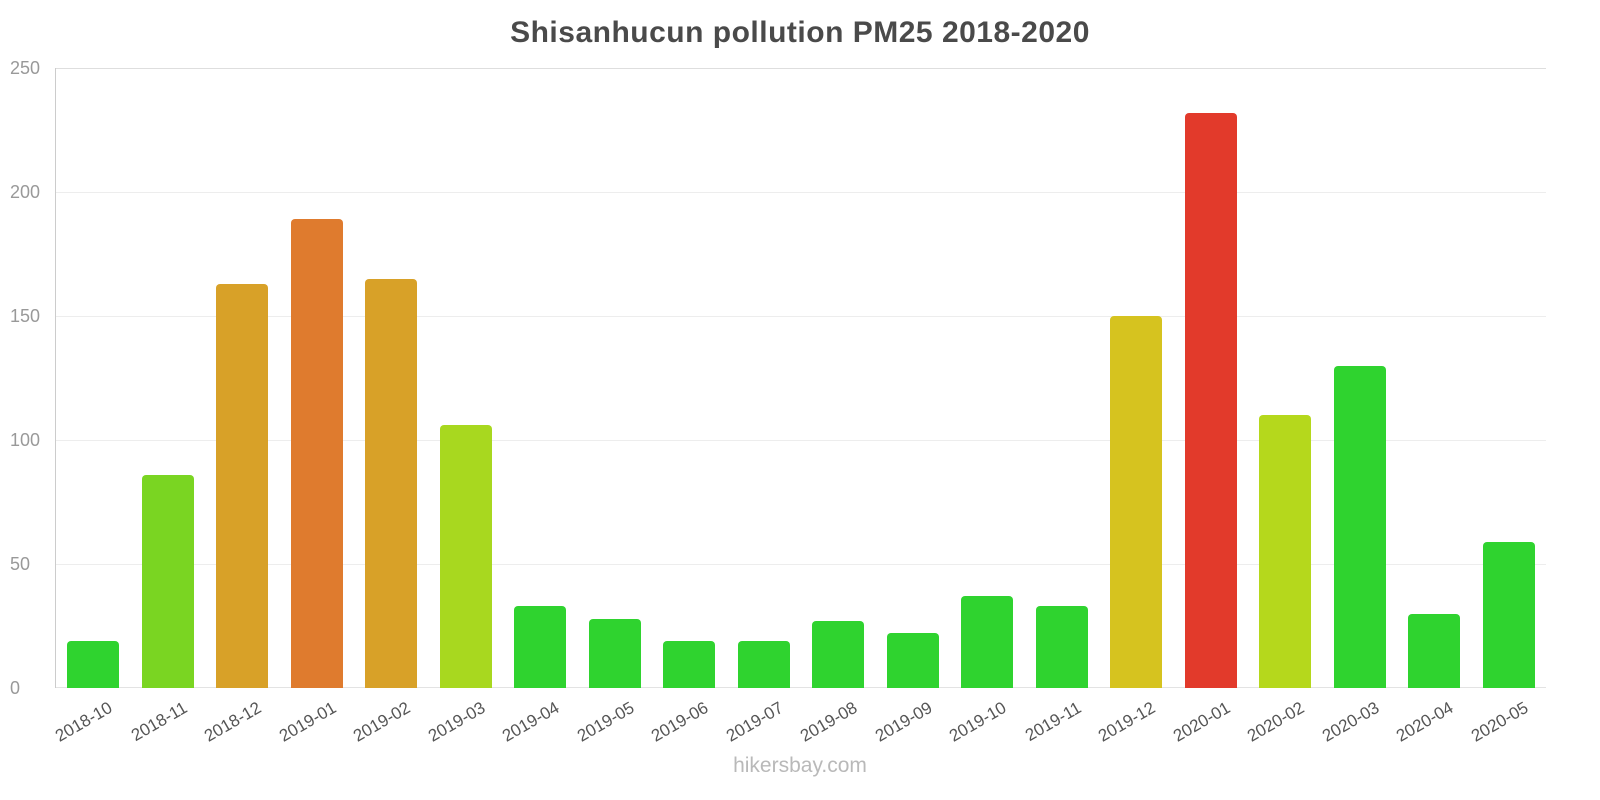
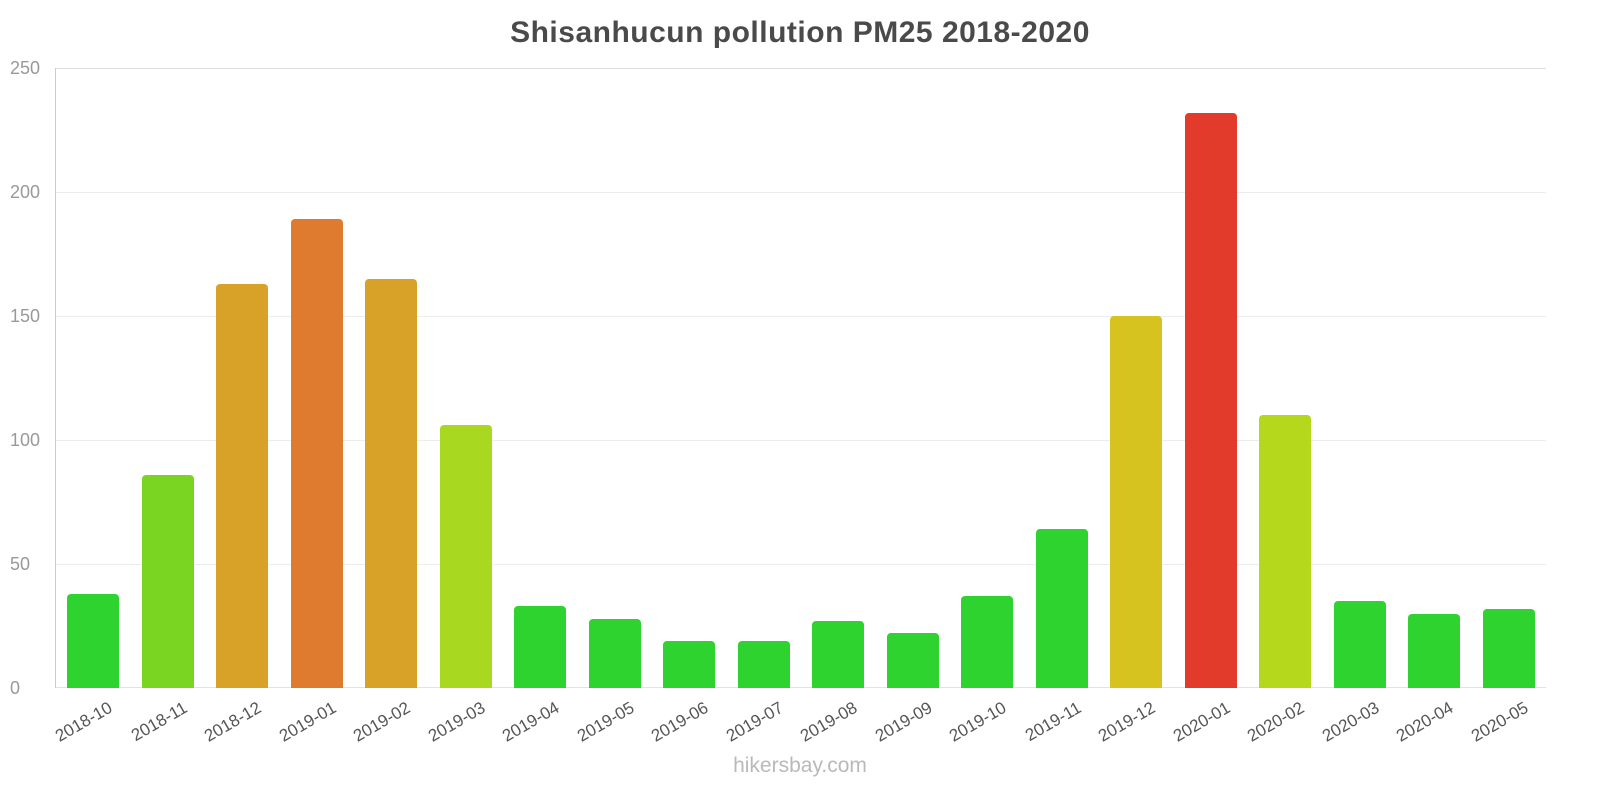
2018-10: 19 -> 38
2019-11: 33 -> 64
2020-03: 130 -> 35
2020-05: 59 -> 32
